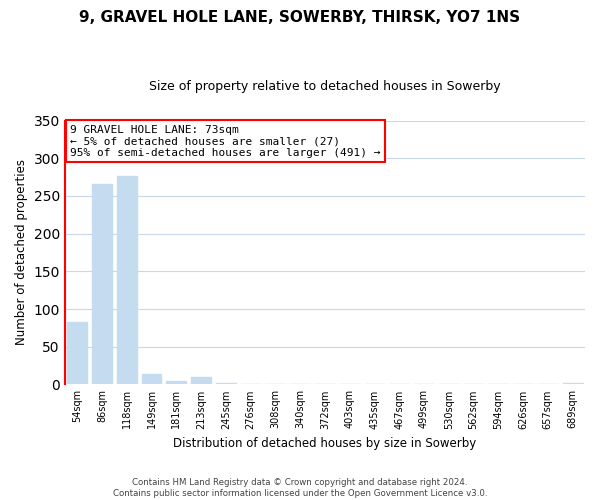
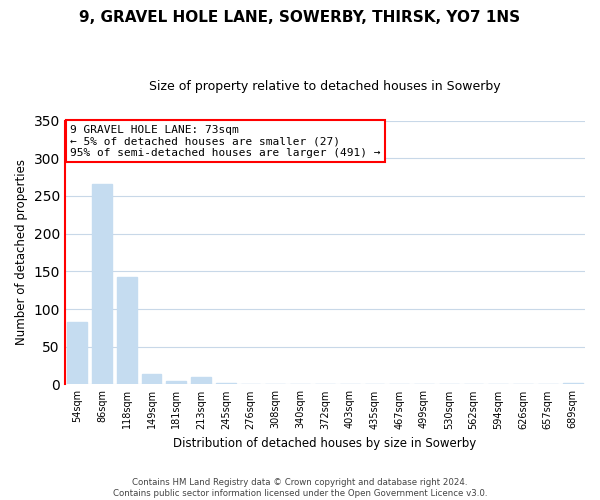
118sqm: 276 -> 142
